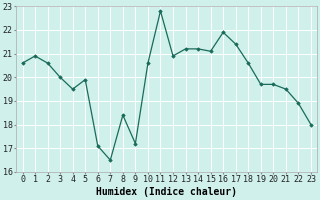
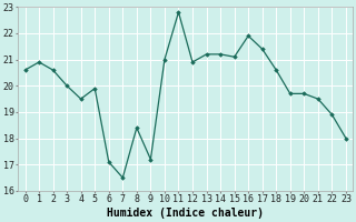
10: 20.6 -> 21.0
